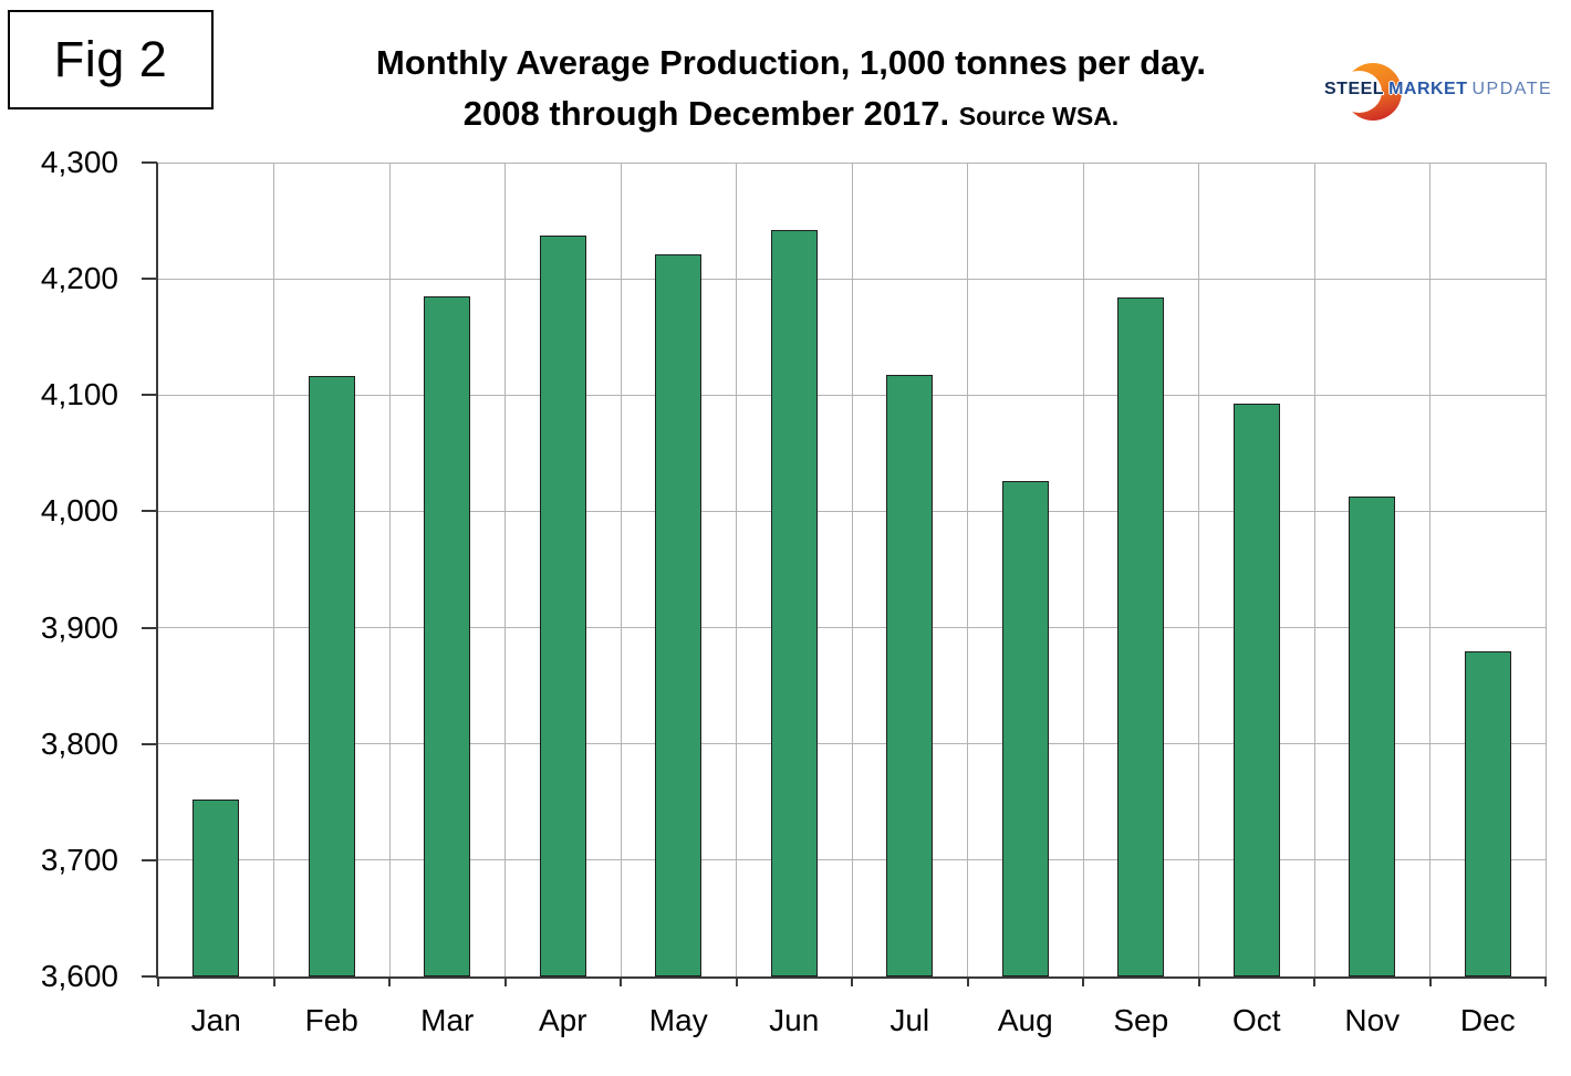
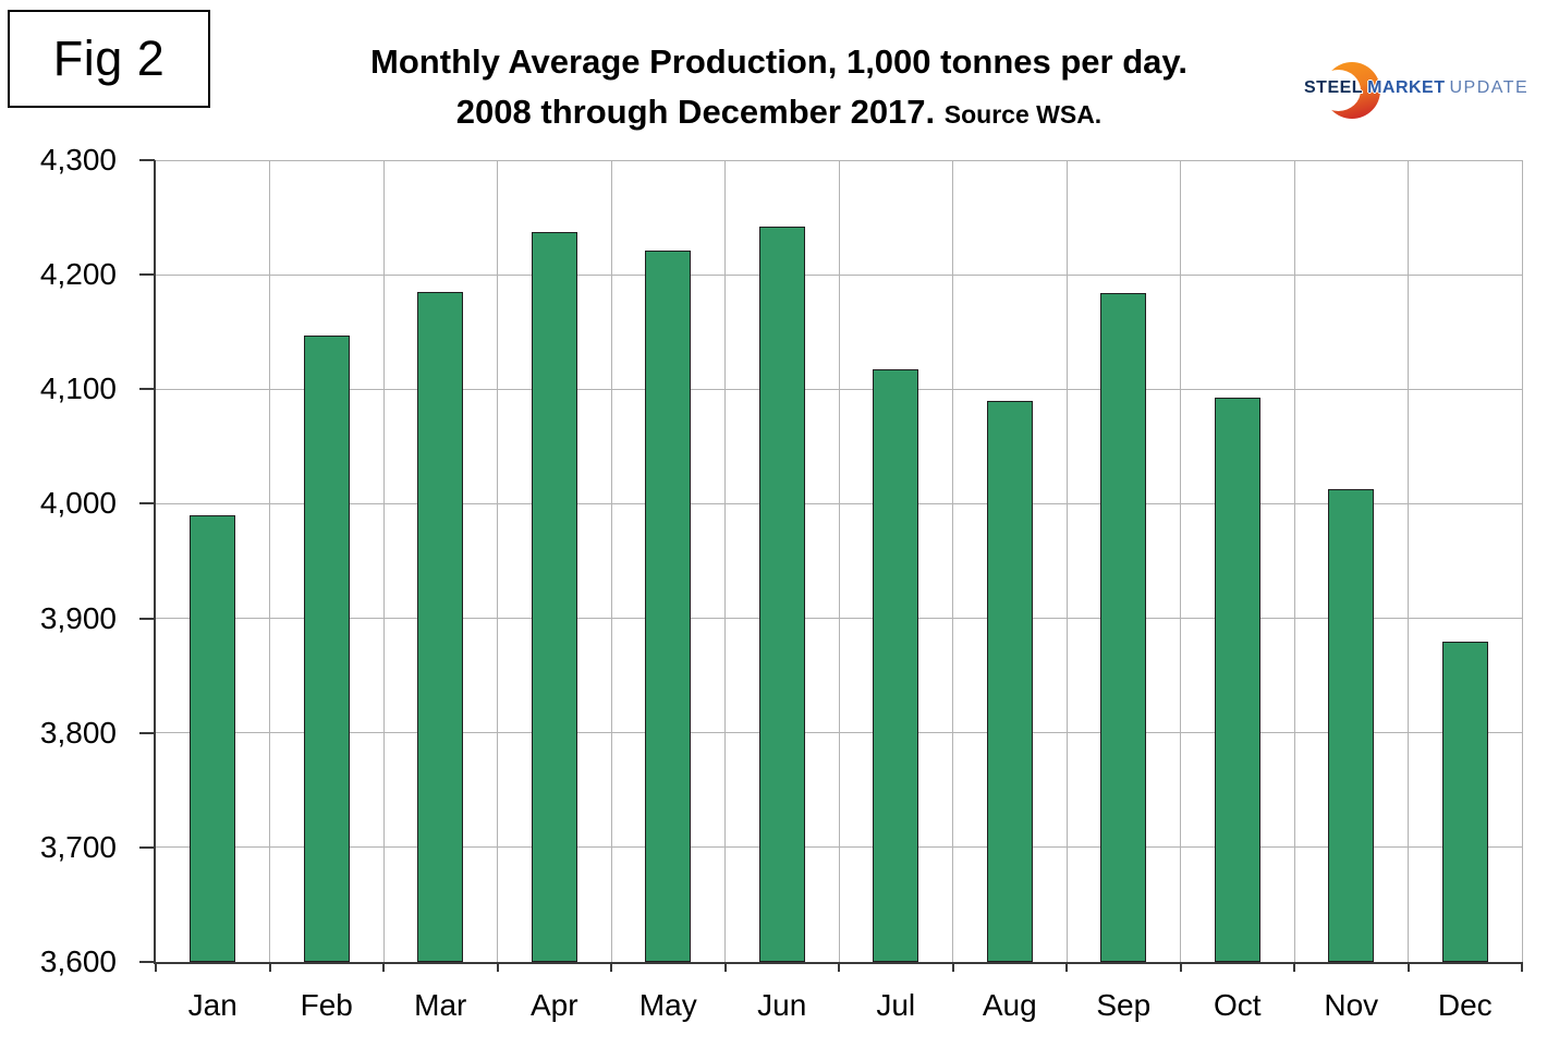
Jan: 3752 -> 3990
Feb: 4116 -> 4147
Aug: 4026 -> 4090
